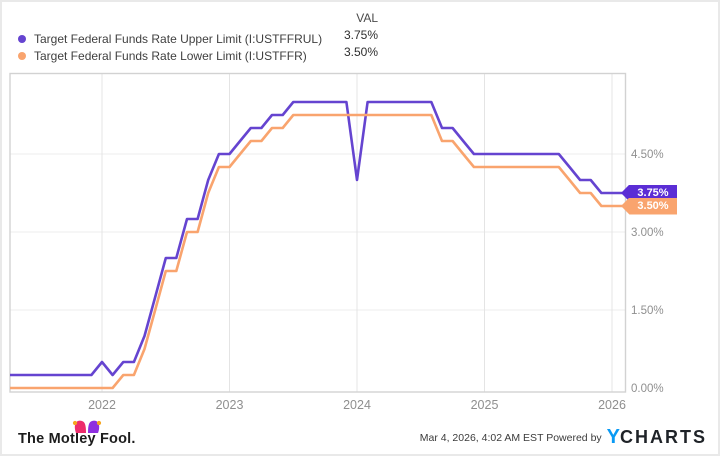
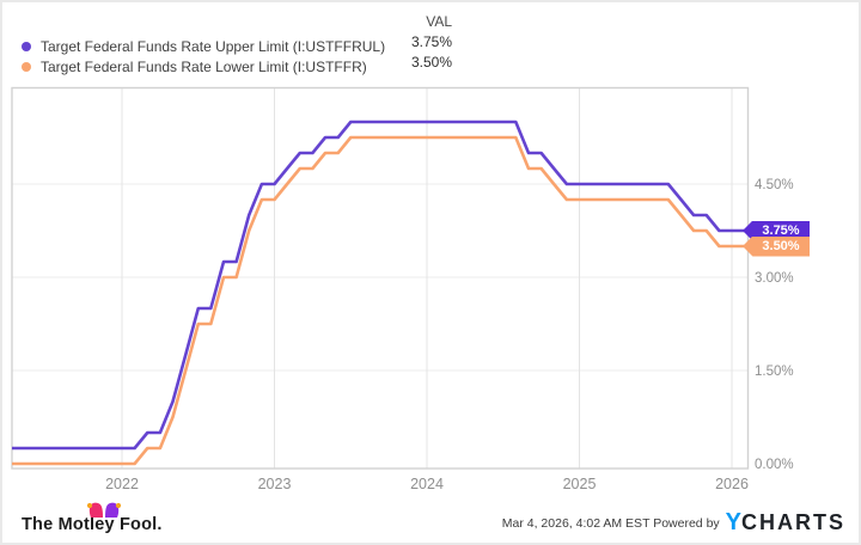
Target Federal Funds Rate Upper Limit (I:USTFFRUL)/2022: 0.5% -> 0.2%
Target Federal Funds Rate Upper Limit (I:USTFFRUL)/2024: 4.0% -> 5.5%
